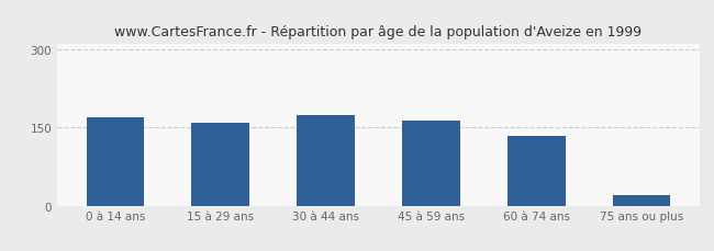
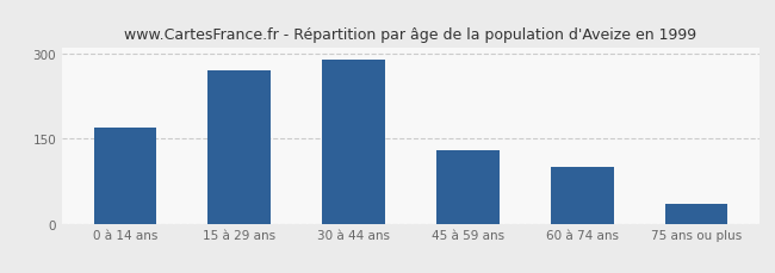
15 à 29 ans: 160 -> 270
30 à 44 ans: 174 -> 290
45 à 59 ans: 163 -> 130
60 à 74 ans: 134 -> 100
75 ans ou plus: 20 -> 35
